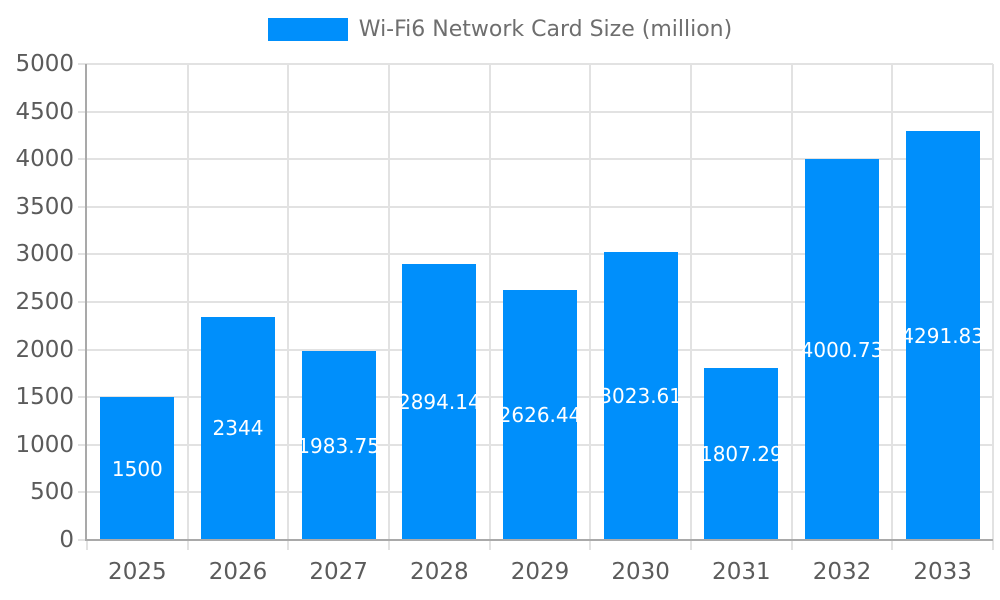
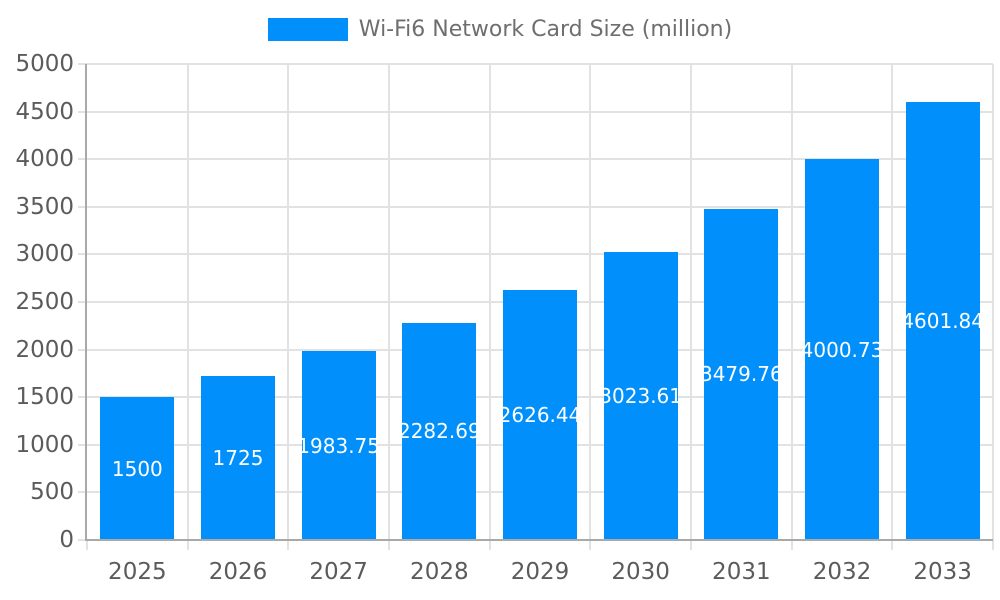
2026: 2344 -> 1725
2028: 2894.14 -> 2282.69
2031: 1807.29 -> 3479.76
2033: 4291.83 -> 4601.84
